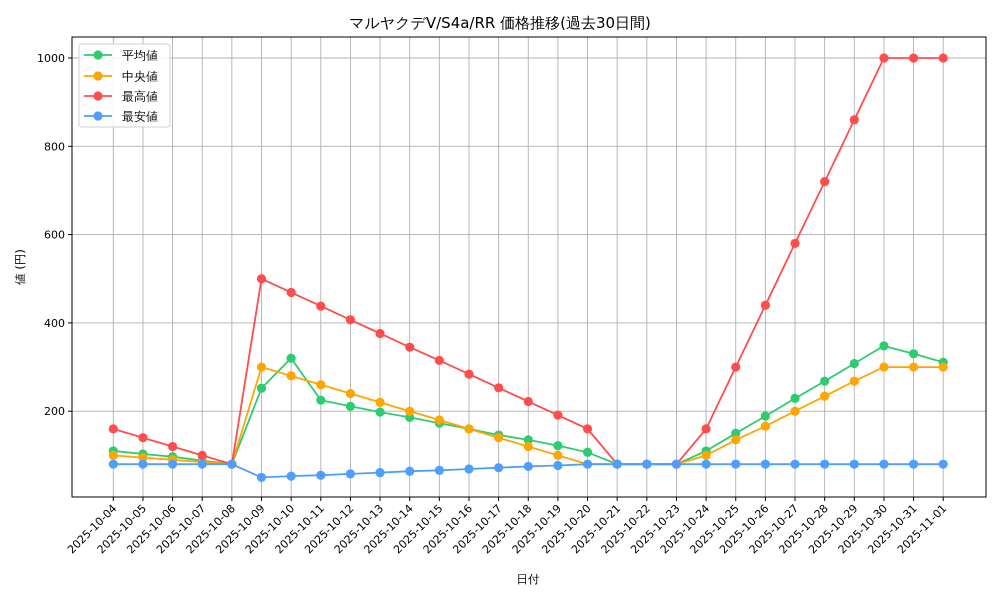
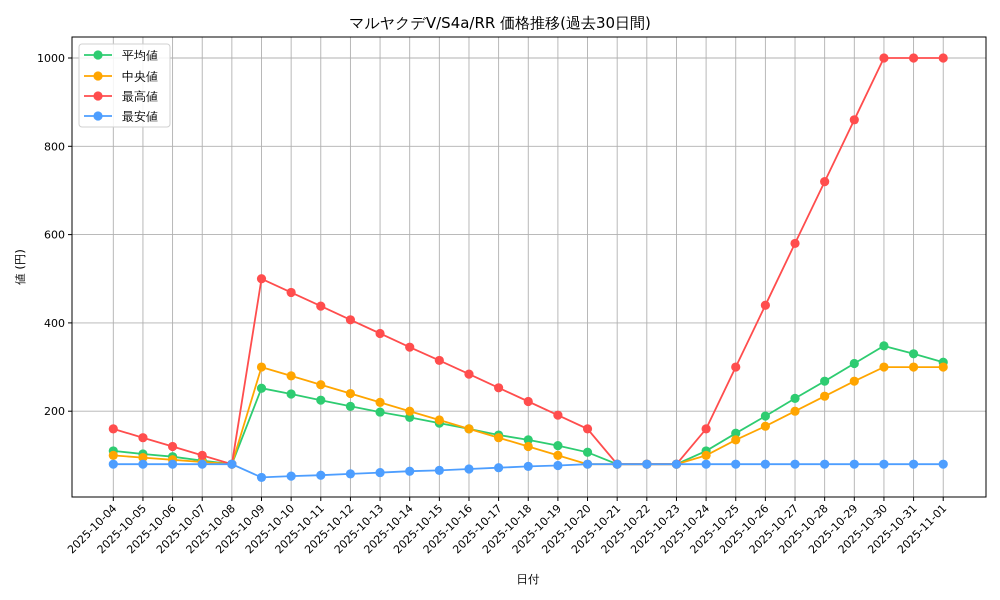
平均値/2025-10-10: 320 -> 240
